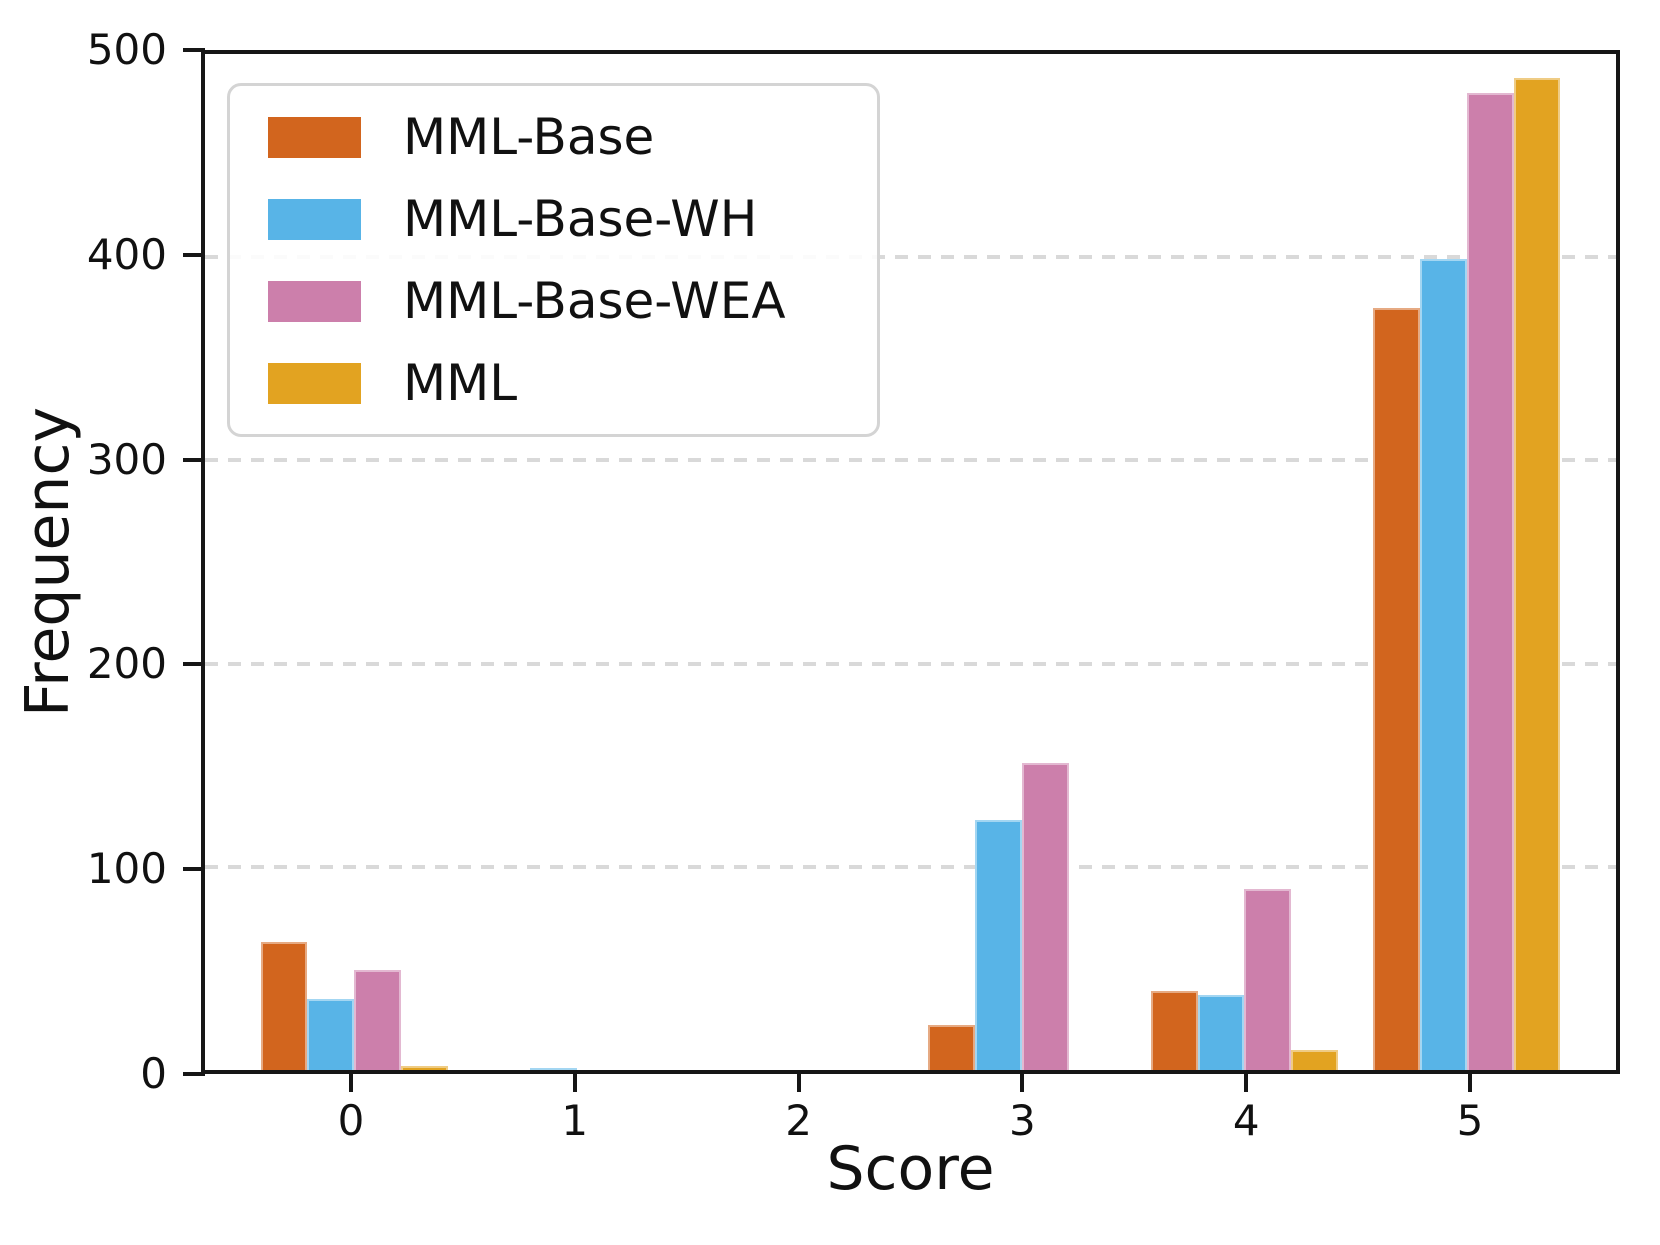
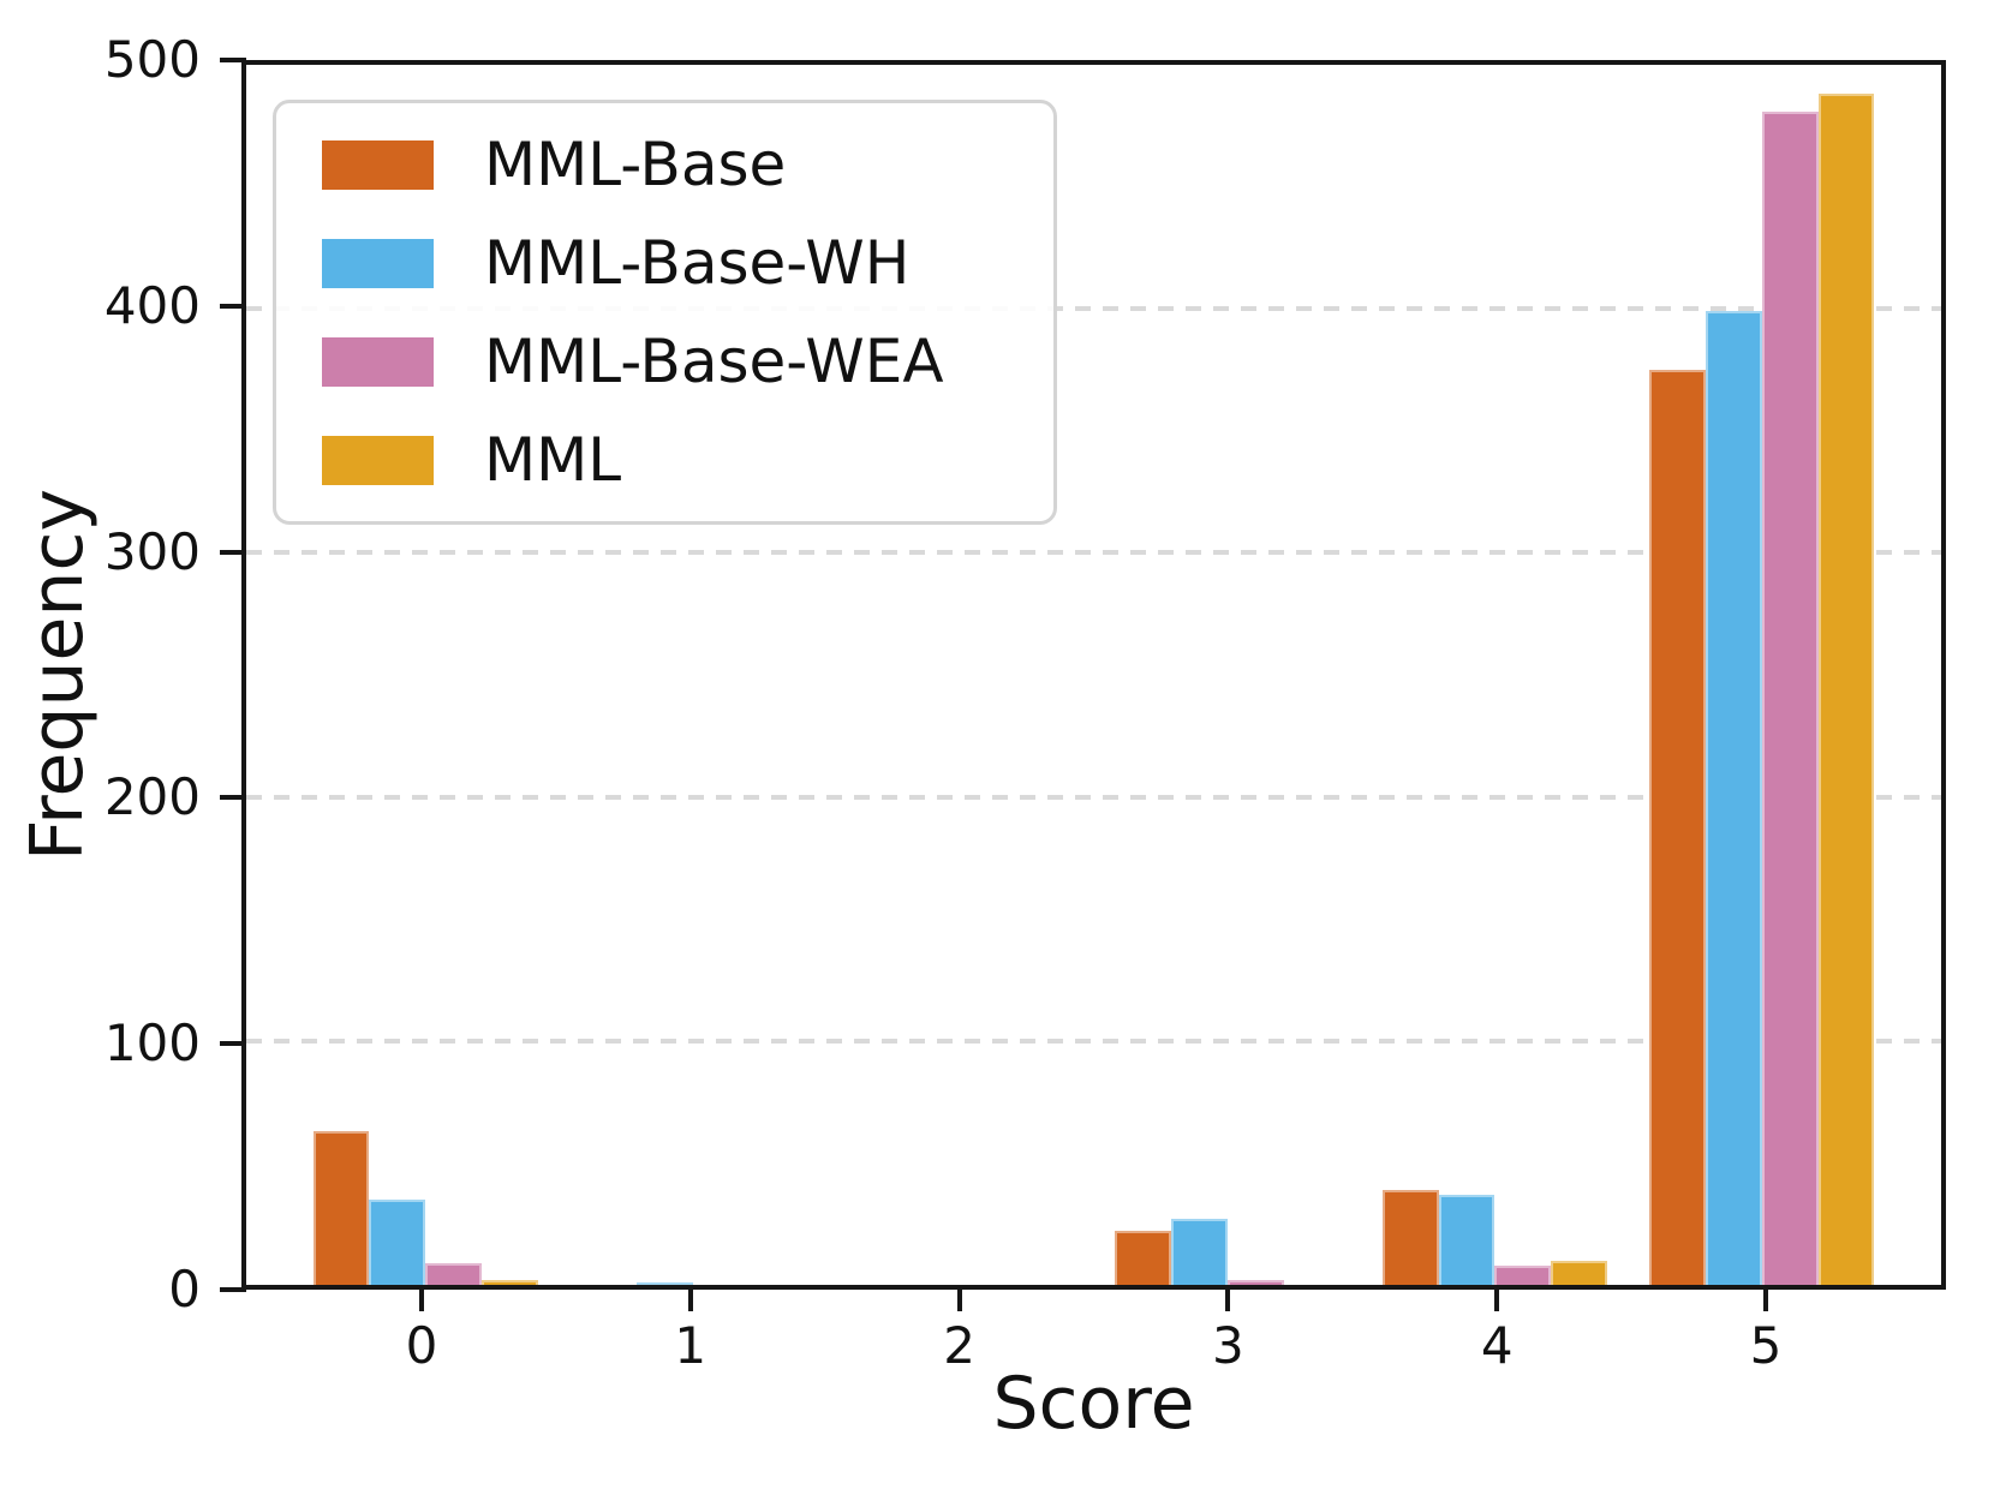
MML-Base-WEA/0: 49 -> 9
MML-Base-WH/3: 123 -> 27
MML-Base-WEA/3: 151 -> 2
MML-Base-WEA/4: 89 -> 8
